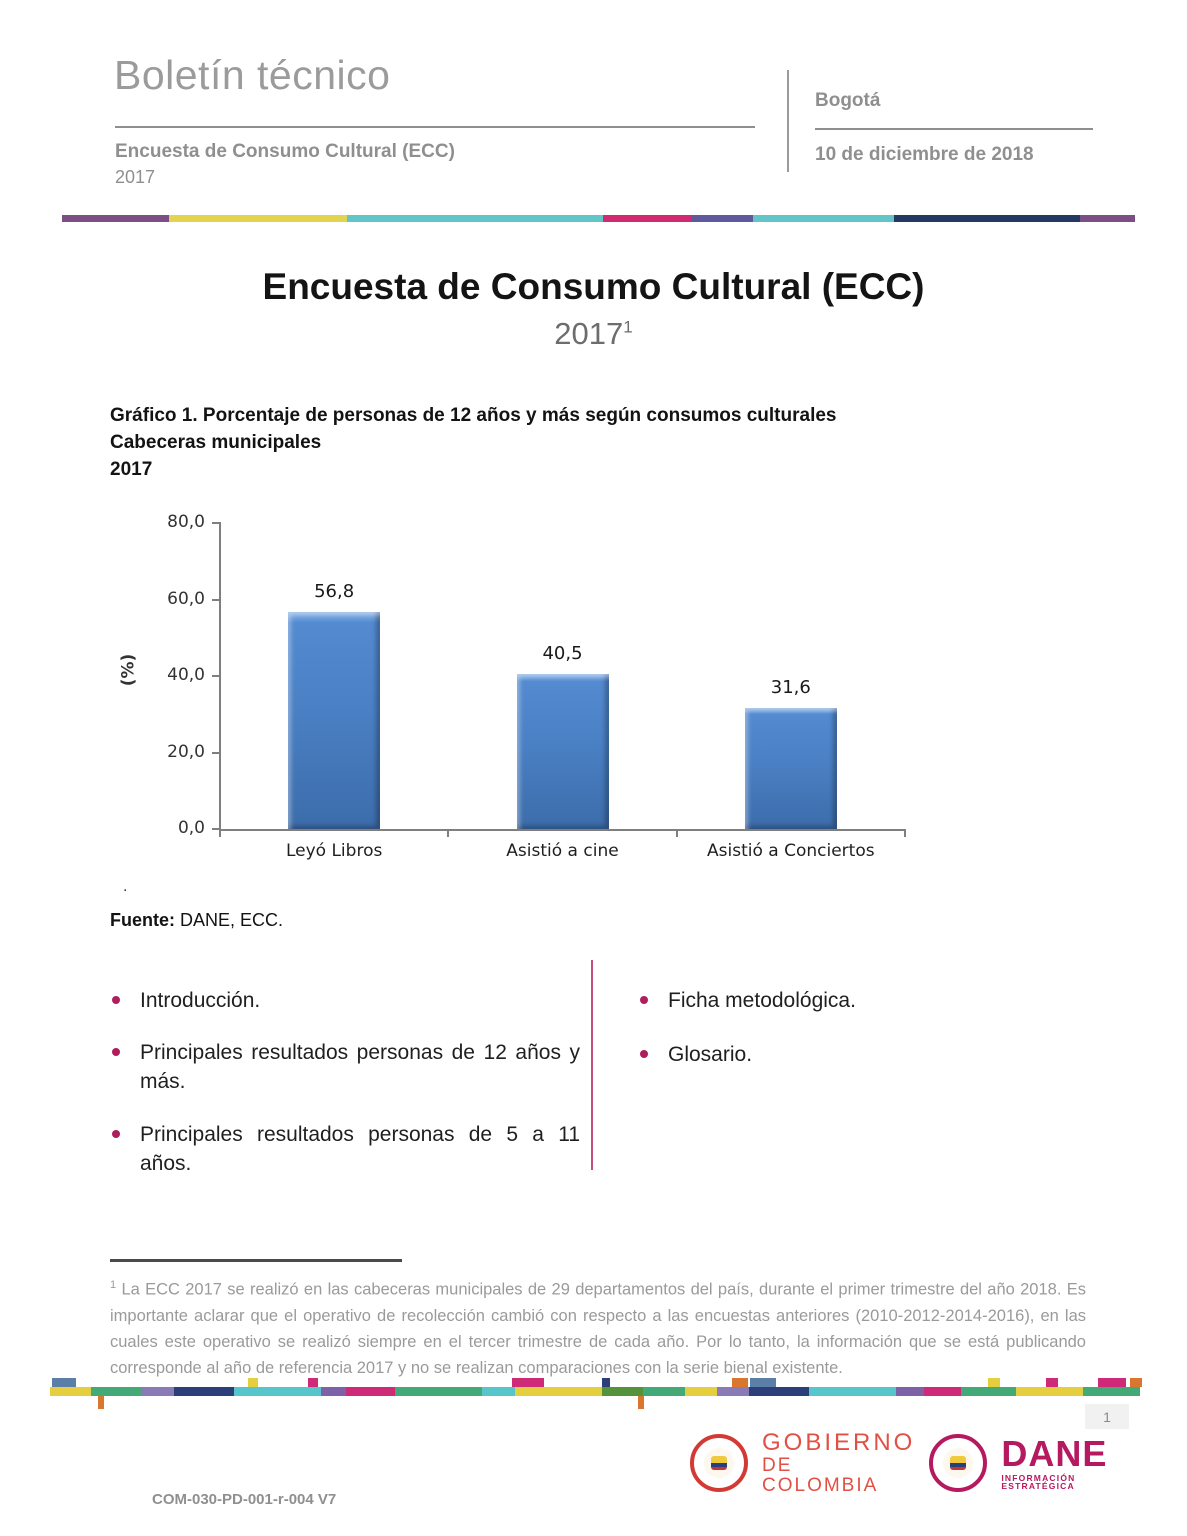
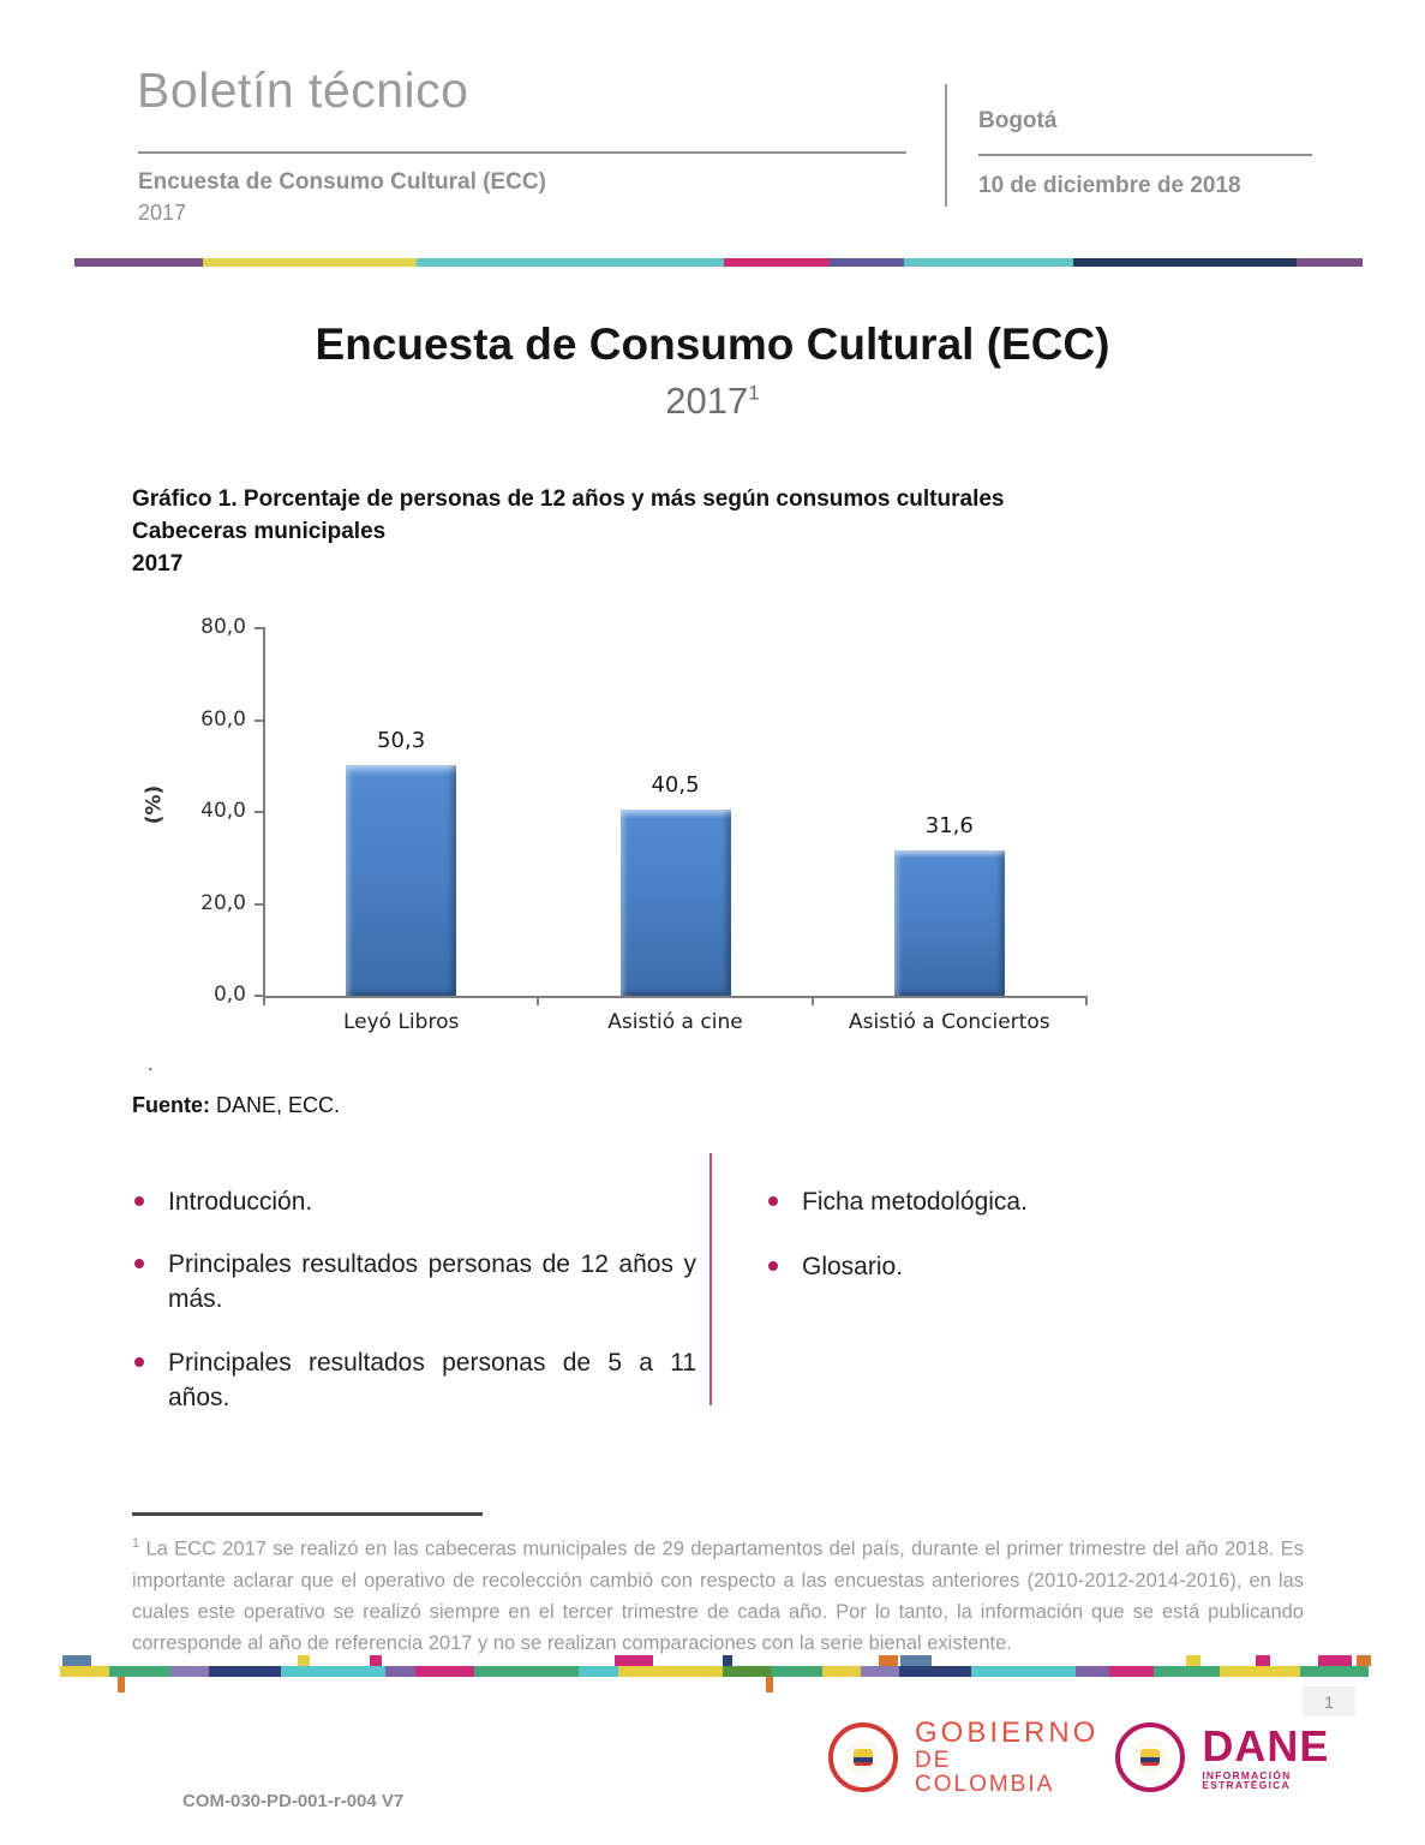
Leyó Libros: 56,8 -> 50,3
